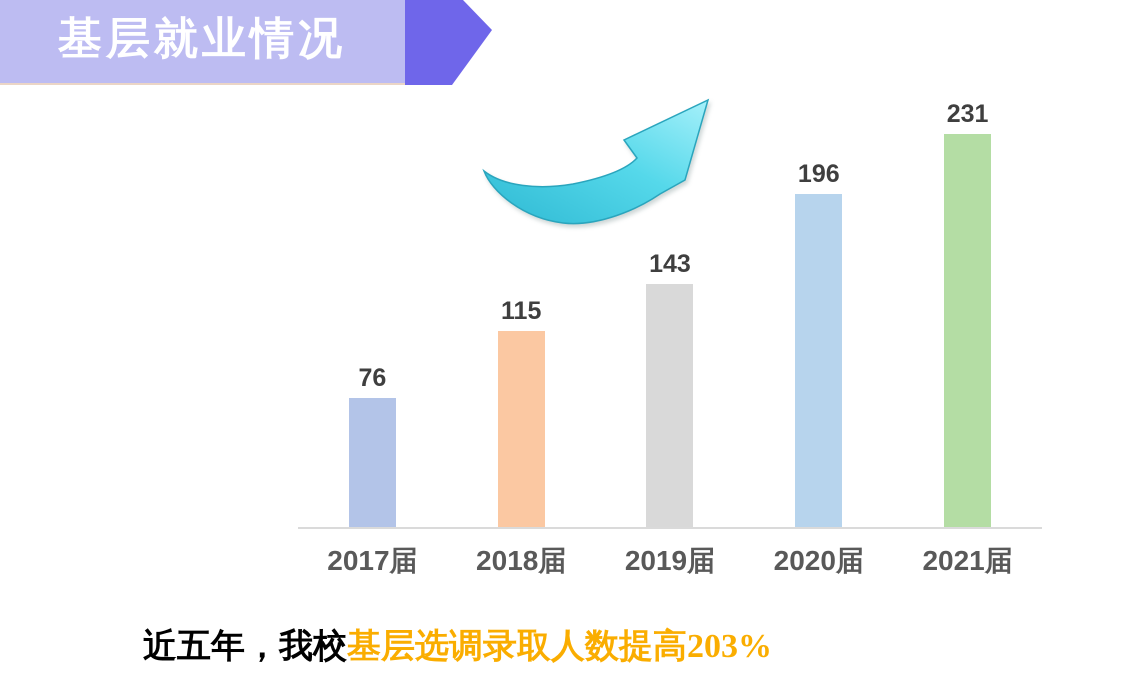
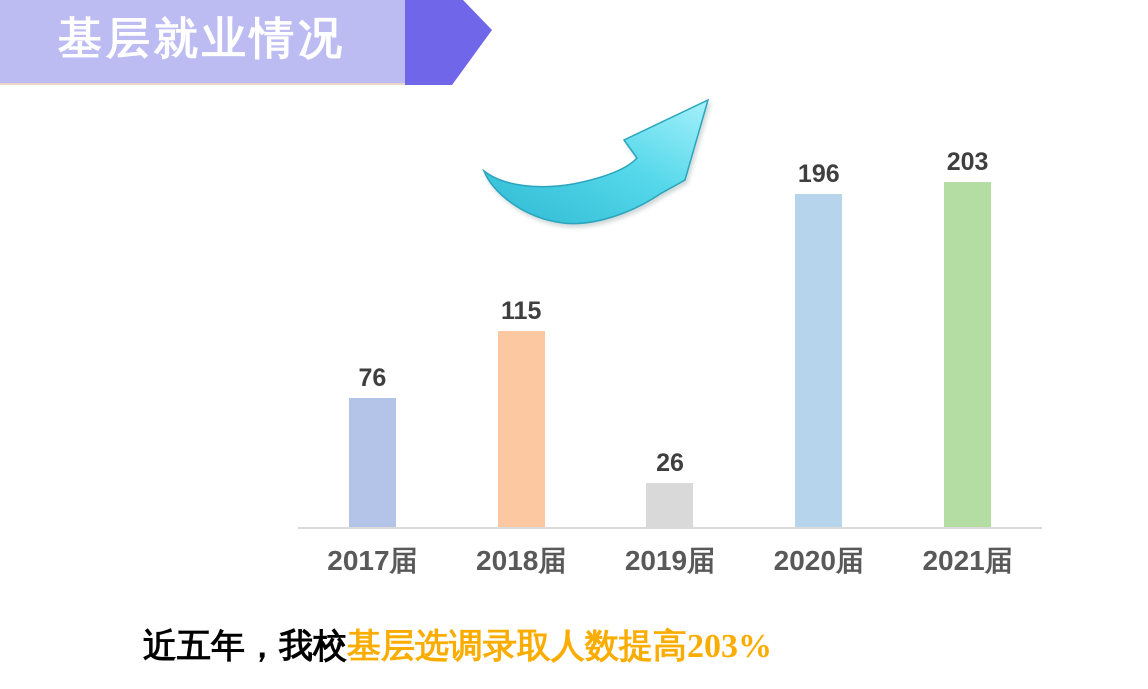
2019届: 143 -> 26
2021届: 231 -> 203
